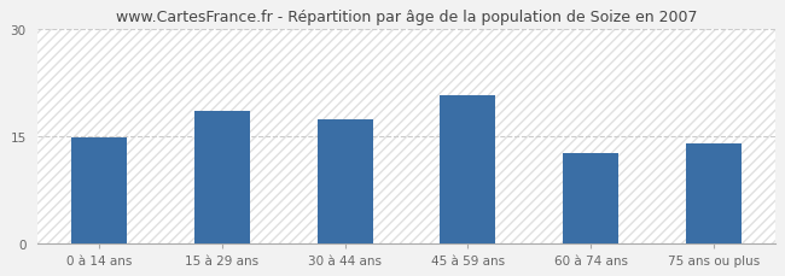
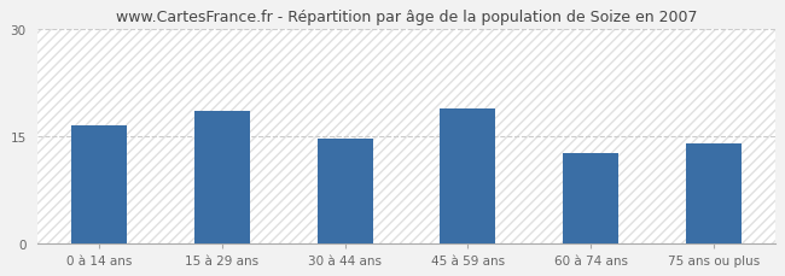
0 à 14 ans: 14.8 -> 16.5
30 à 44 ans: 17.4 -> 14.7
45 à 59 ans: 20.8 -> 18.9
